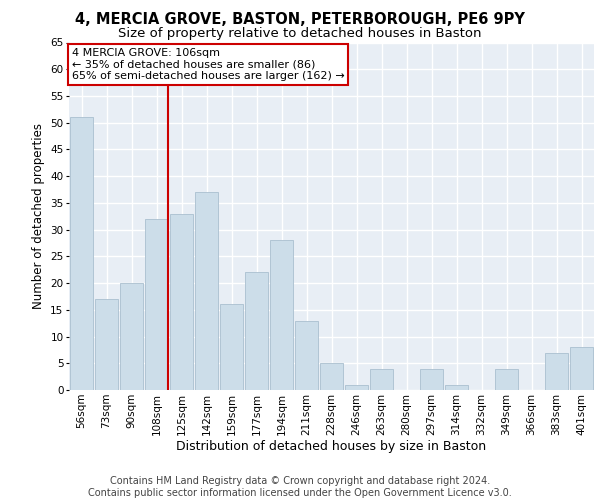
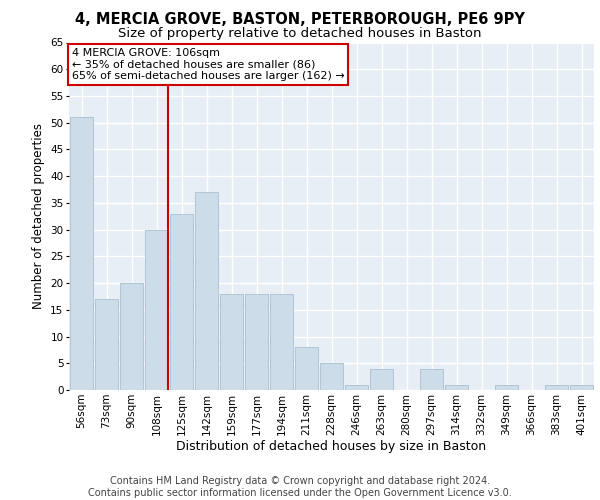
108sqm: 32 -> 30
159sqm: 16 -> 18
177sqm: 22 -> 18
194sqm: 28 -> 18
211sqm: 13 -> 8
349sqm: 4 -> 1
383sqm: 7 -> 1
401sqm: 8 -> 1
